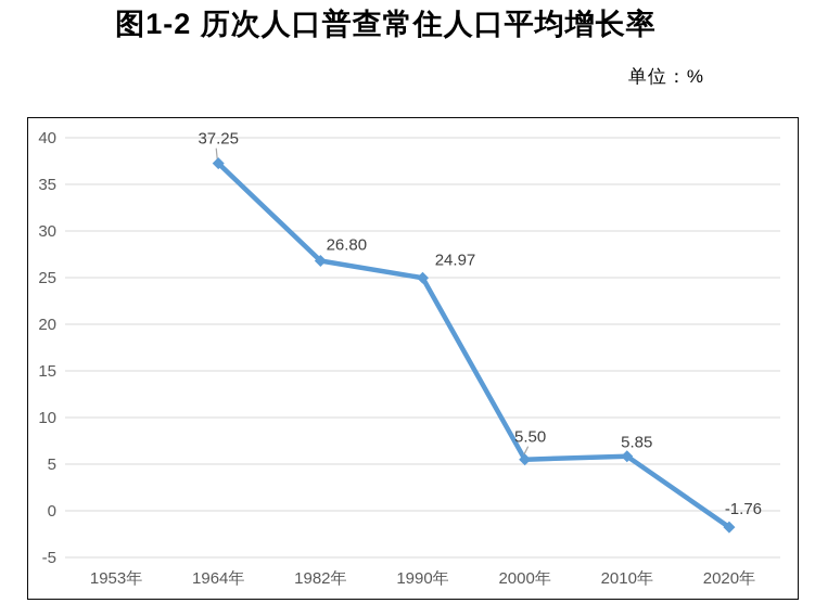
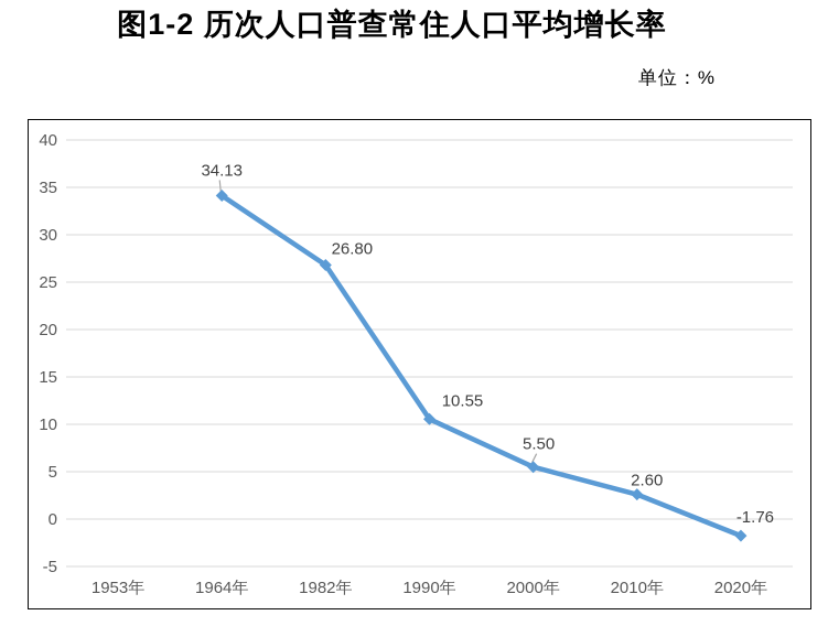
1964年: 37.25 -> 34.13
1990年: 24.97 -> 10.55
2010年: 5.85 -> 2.60
